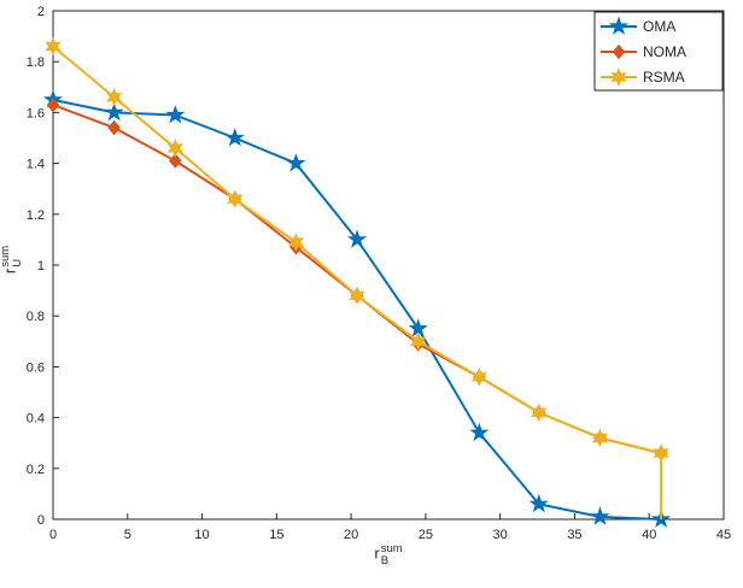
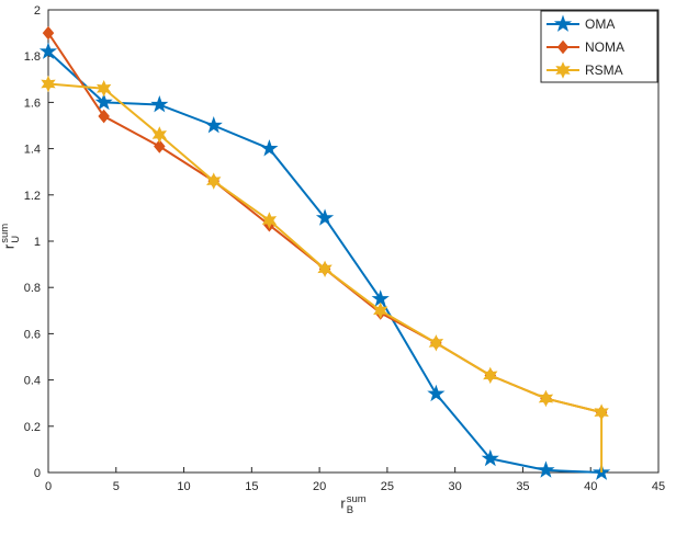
OMA/0: 1.65 -> 1.82
NOMA/0: 1.63 -> 1.90
RSMA/0: 1.86 -> 1.68
